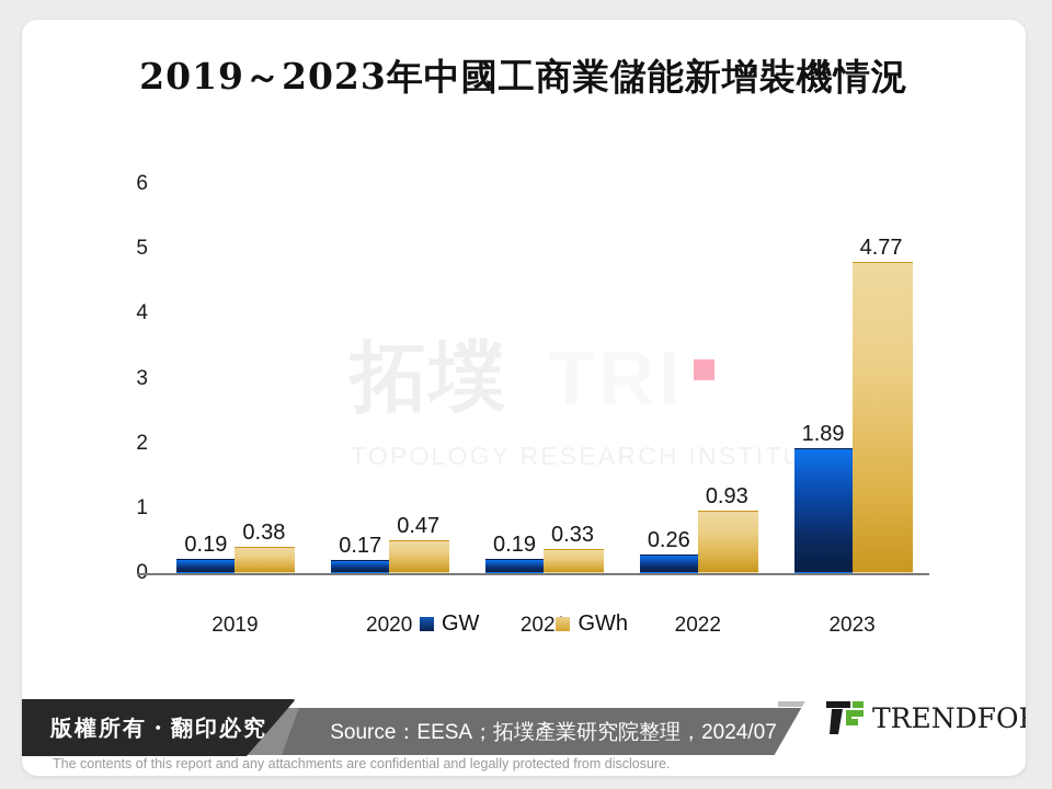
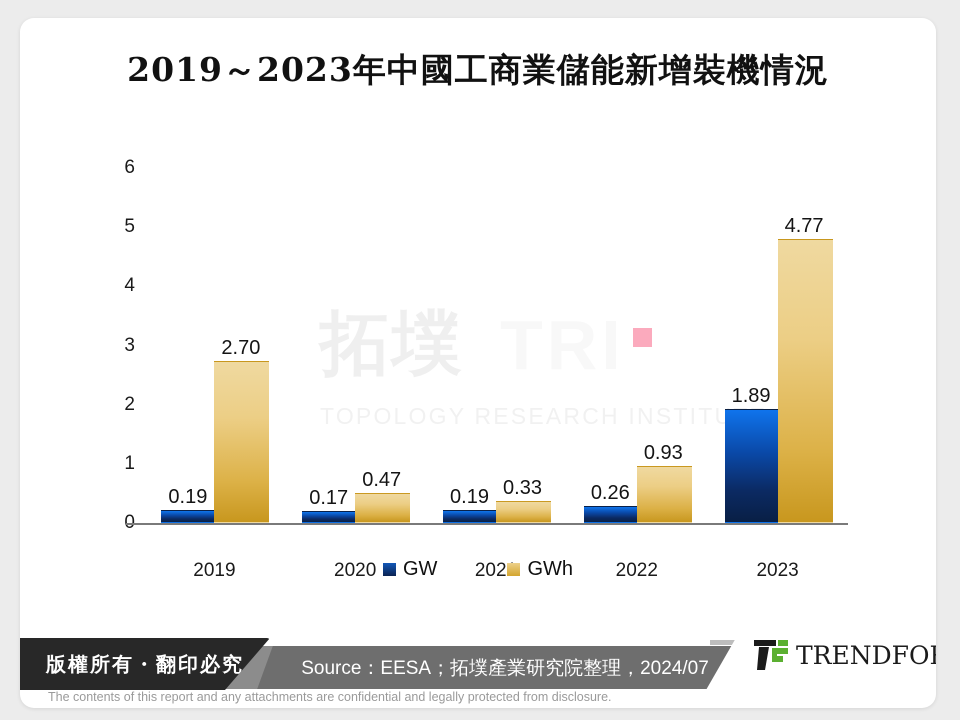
GWh/2019: 0.38 -> 2.70
